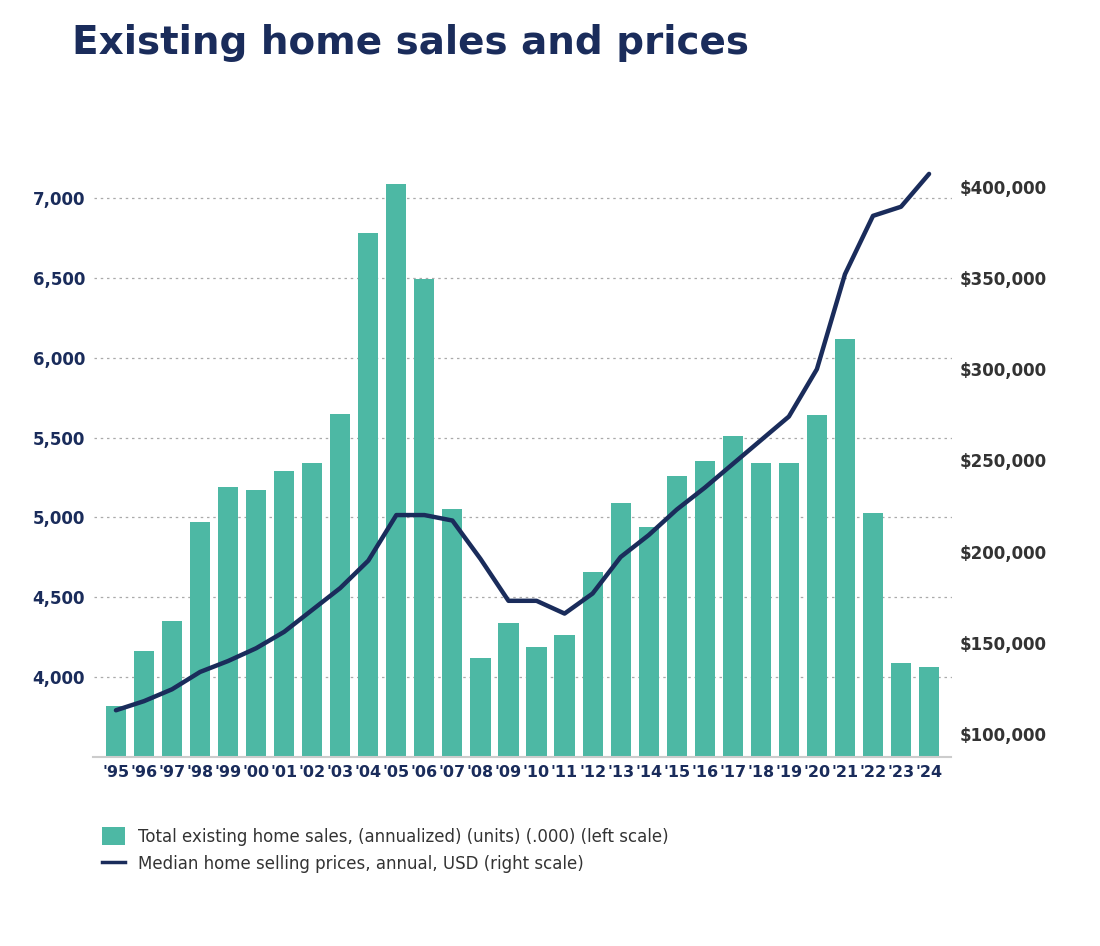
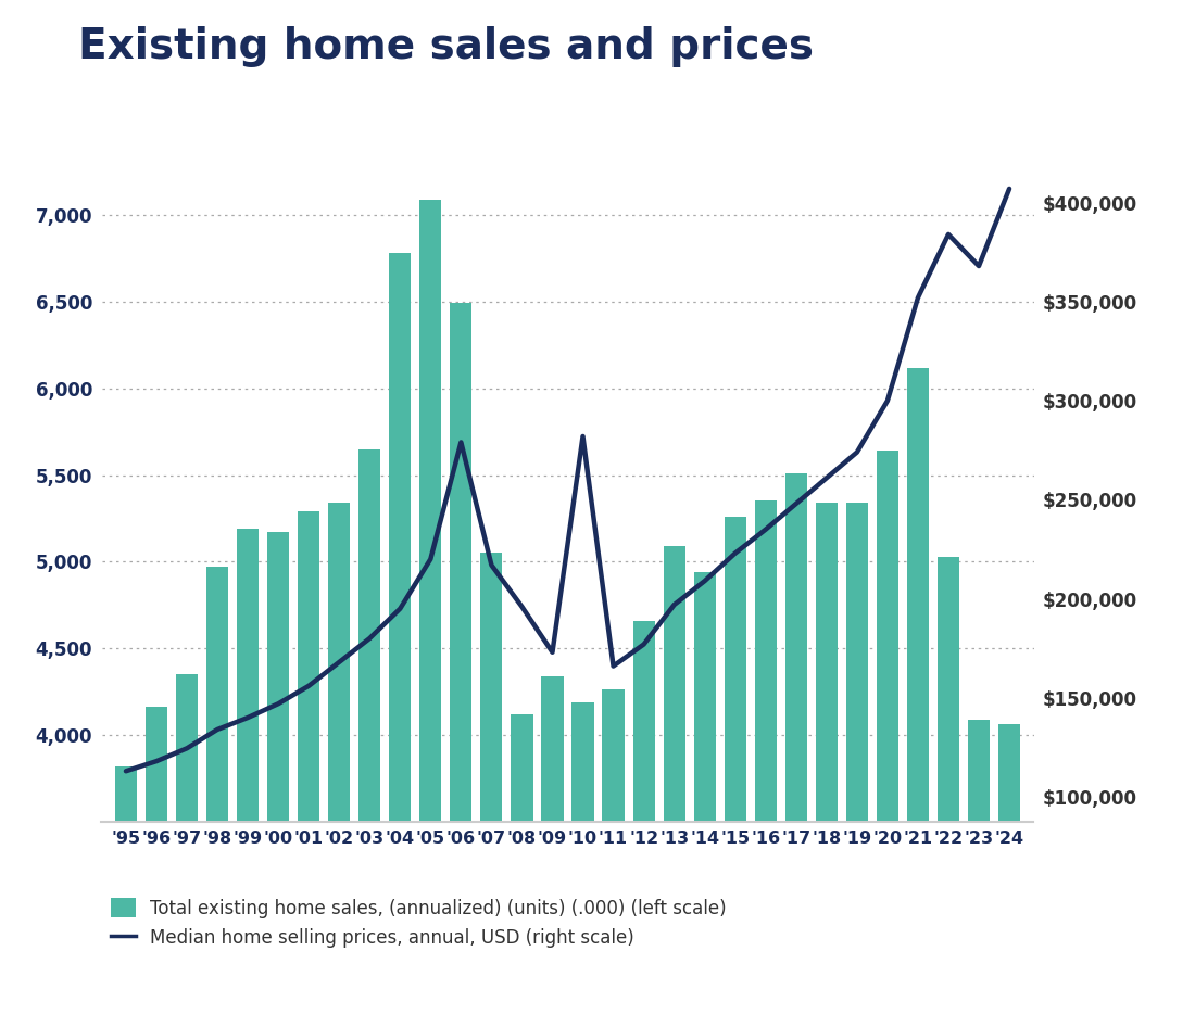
Median home selling prices, annual, USD (right scale)/'06: $220,000 -> $279,000
Median home selling prices, annual, USD (right scale)/'10: $173,000 -> $282,000
Median home selling prices, annual, USD (right scale)/'23: $389,000 -> $368,000
